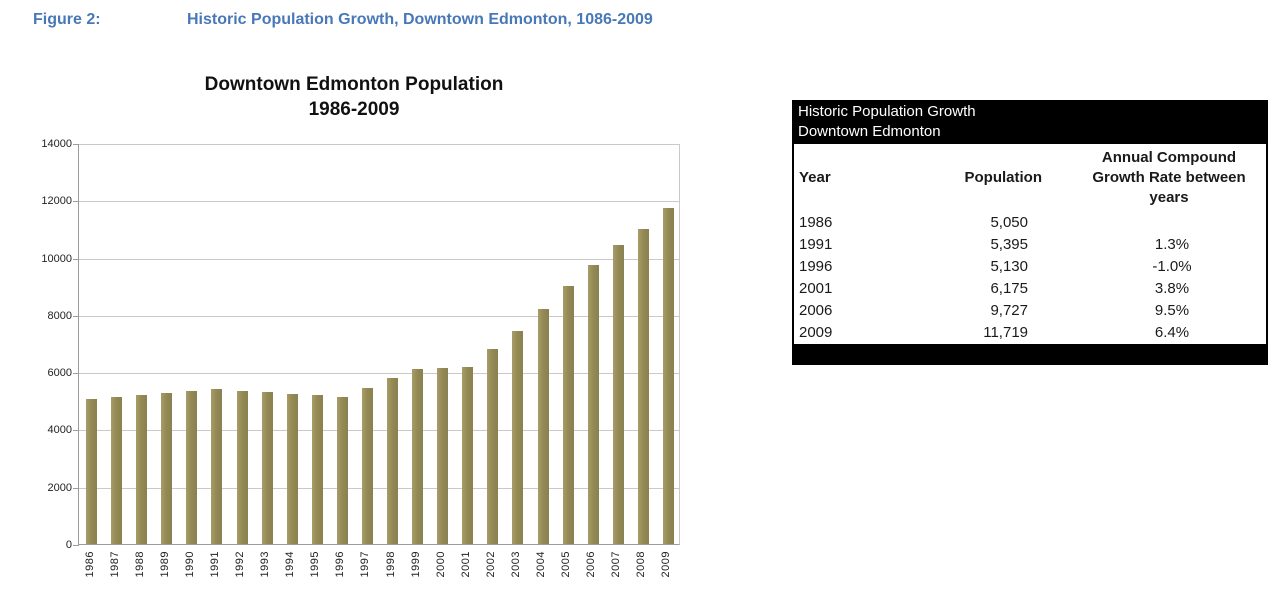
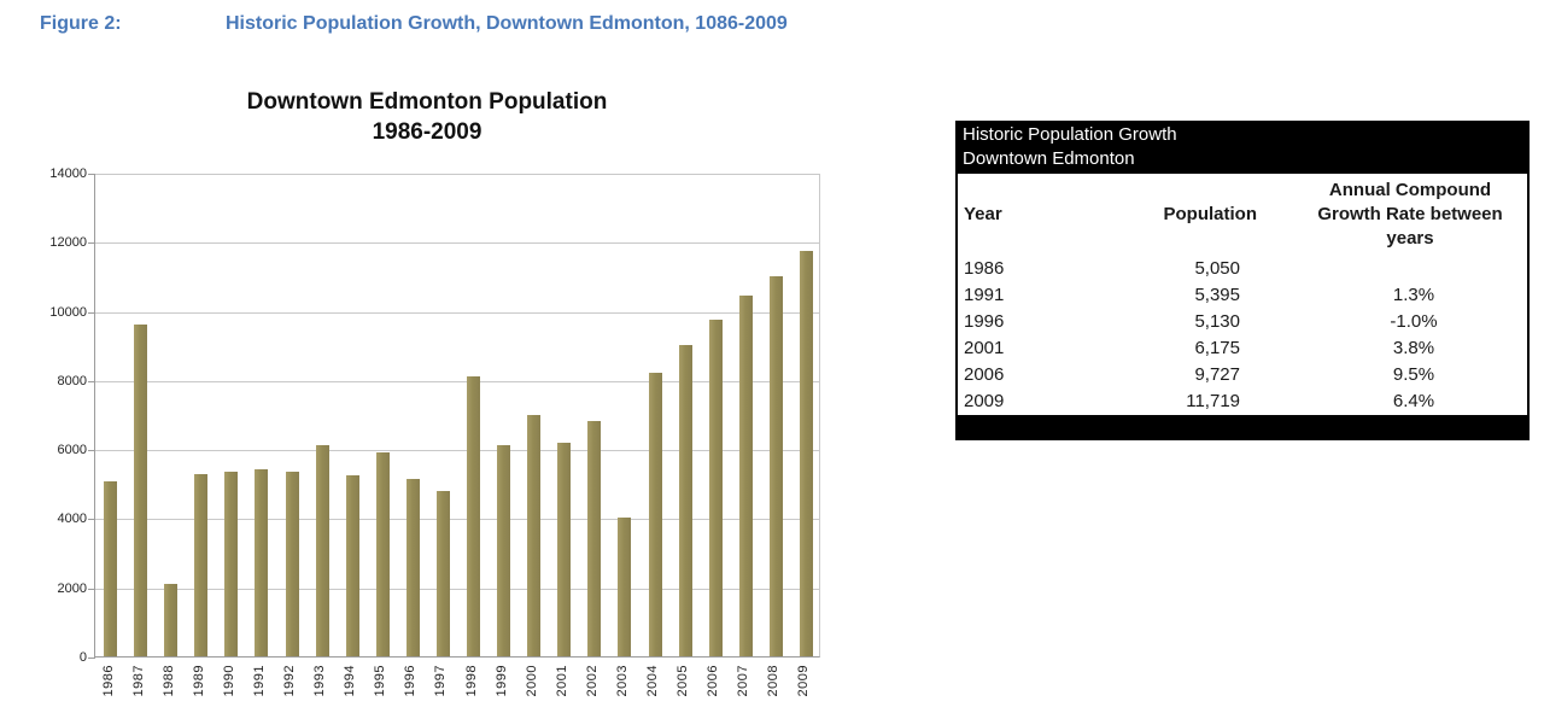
1987: 5100 -> 9600
1988: 5200 -> 2100
1993: 5300 -> 6100
1995: 5200 -> 5900
1997: 5400 -> 4800
1998: 5800 -> 8100
2000: 6200 -> 7000
2003: 7400 -> 4000
